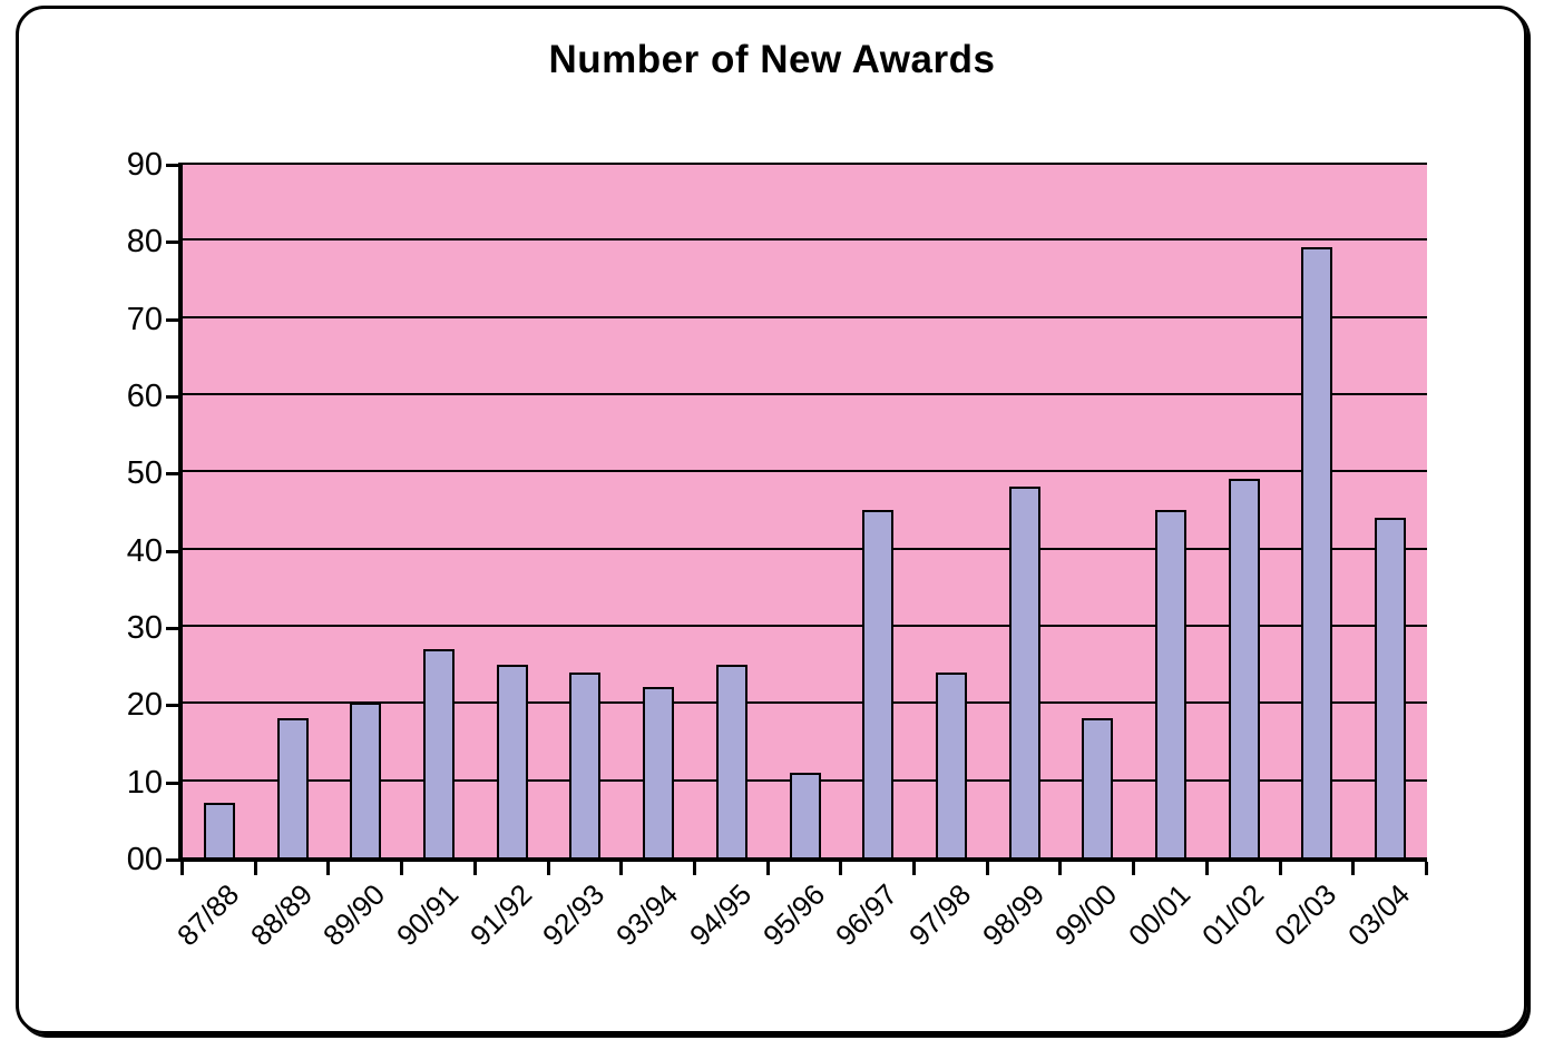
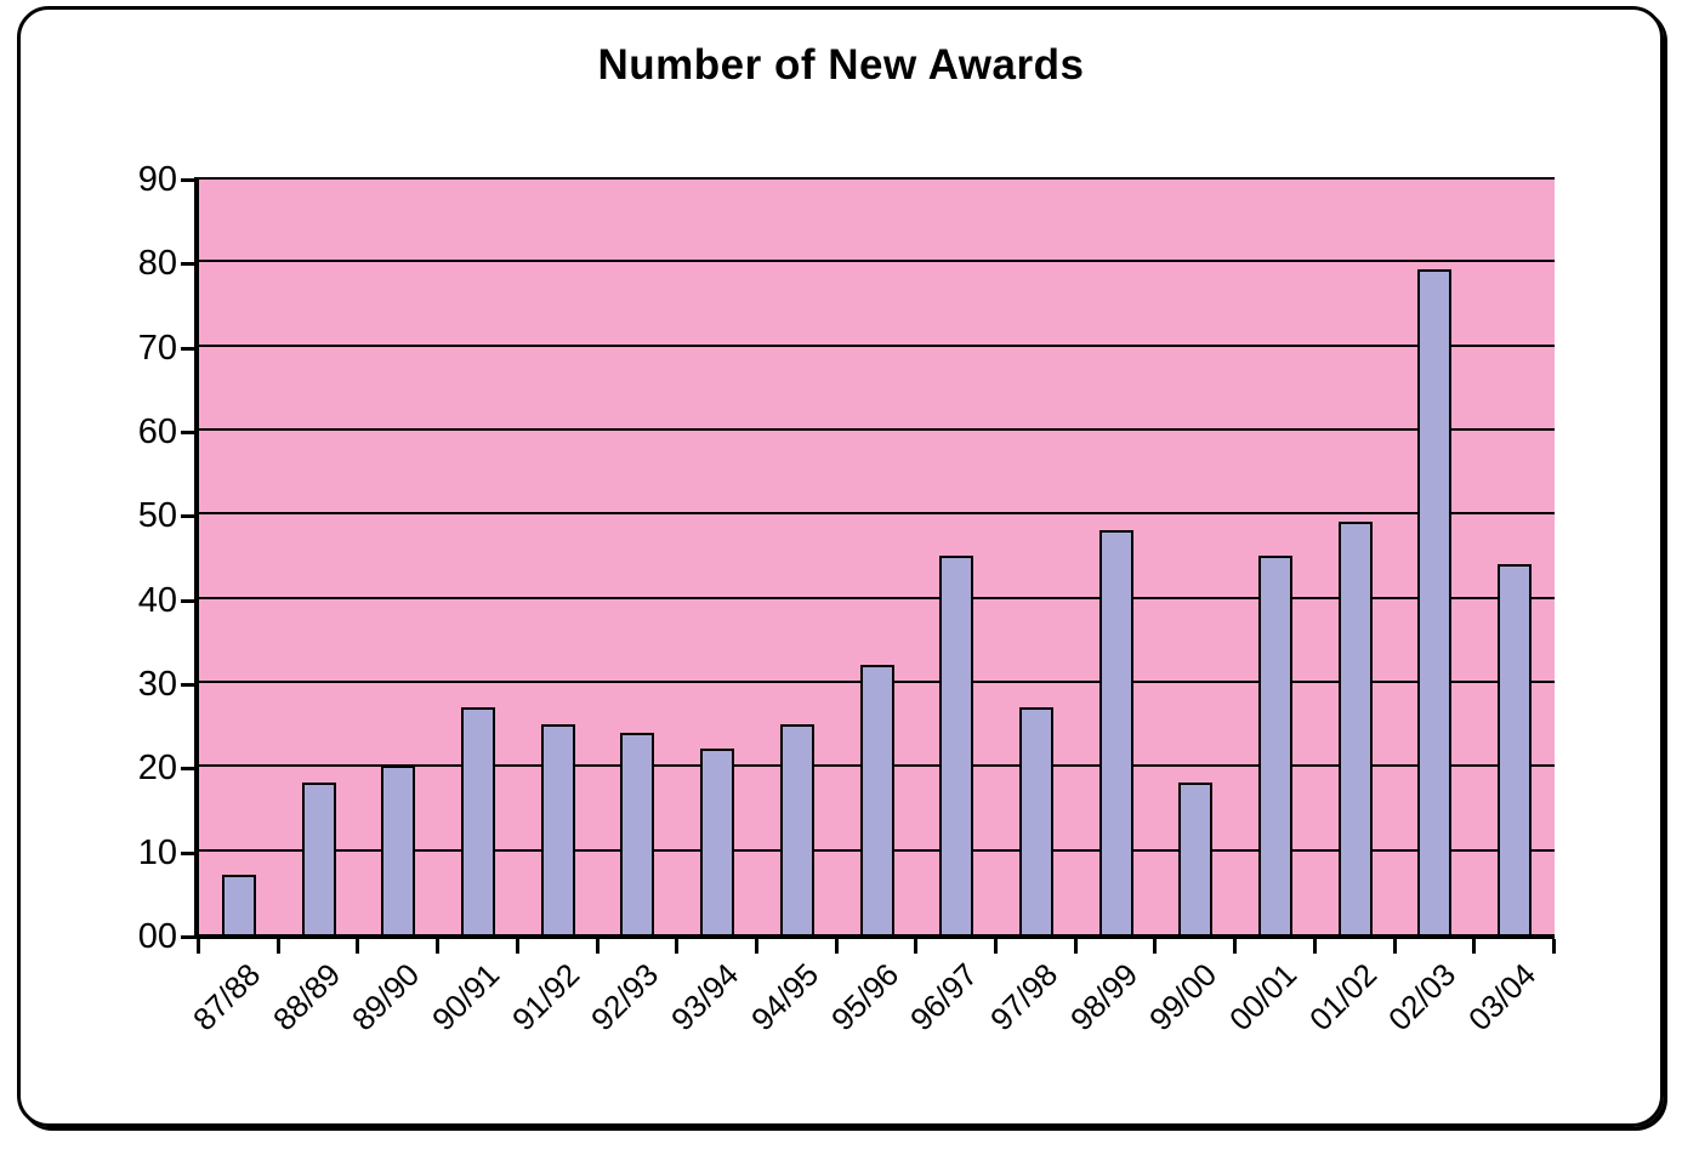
95/96: 11 -> 32
97/98: 24 -> 27
